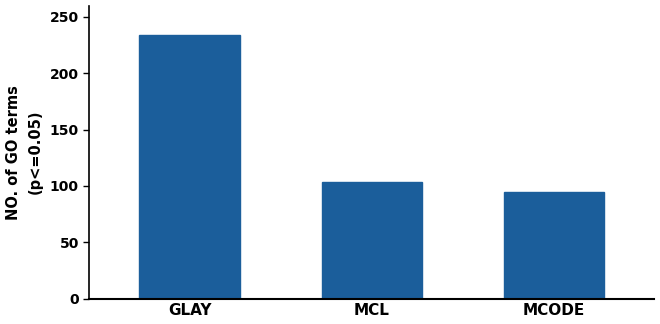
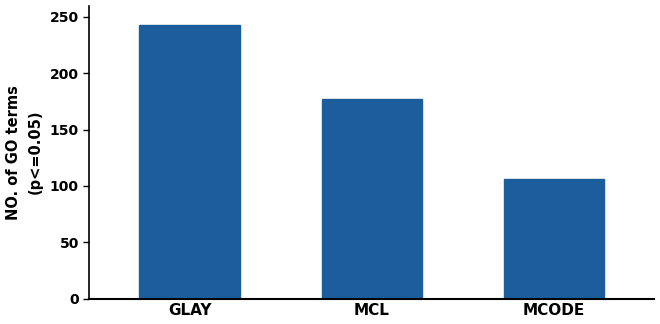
GLAY: 234 -> 243
MCL: 103 -> 177
MCODE: 95 -> 106
